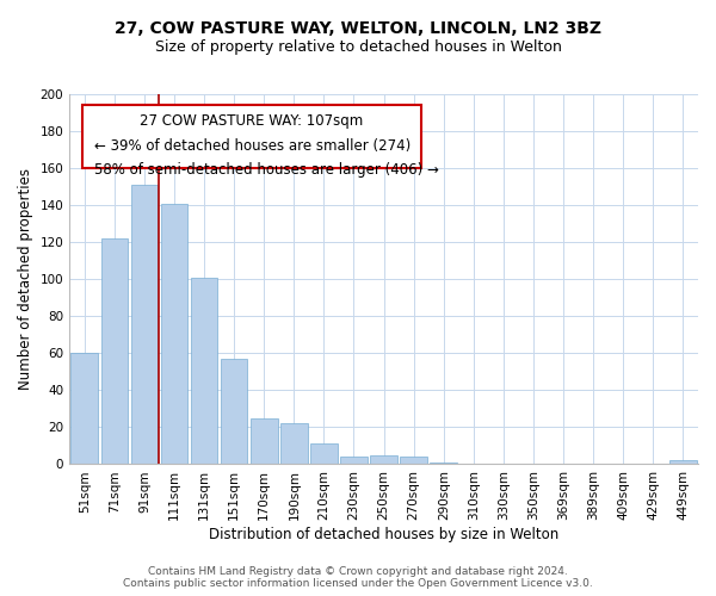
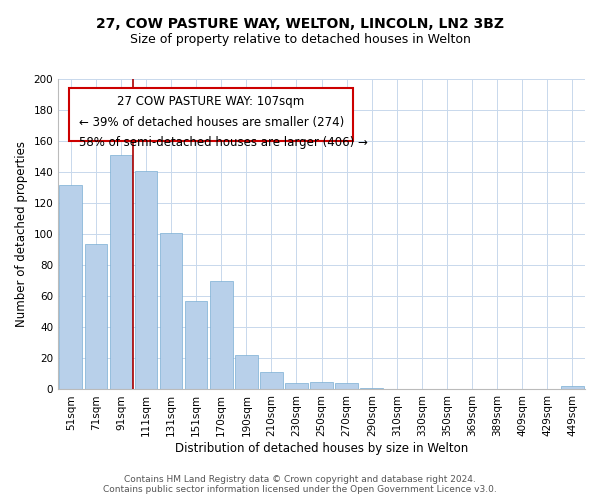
51sqm: 60 -> 132
71sqm: 122 -> 94
170sqm: 25 -> 70
